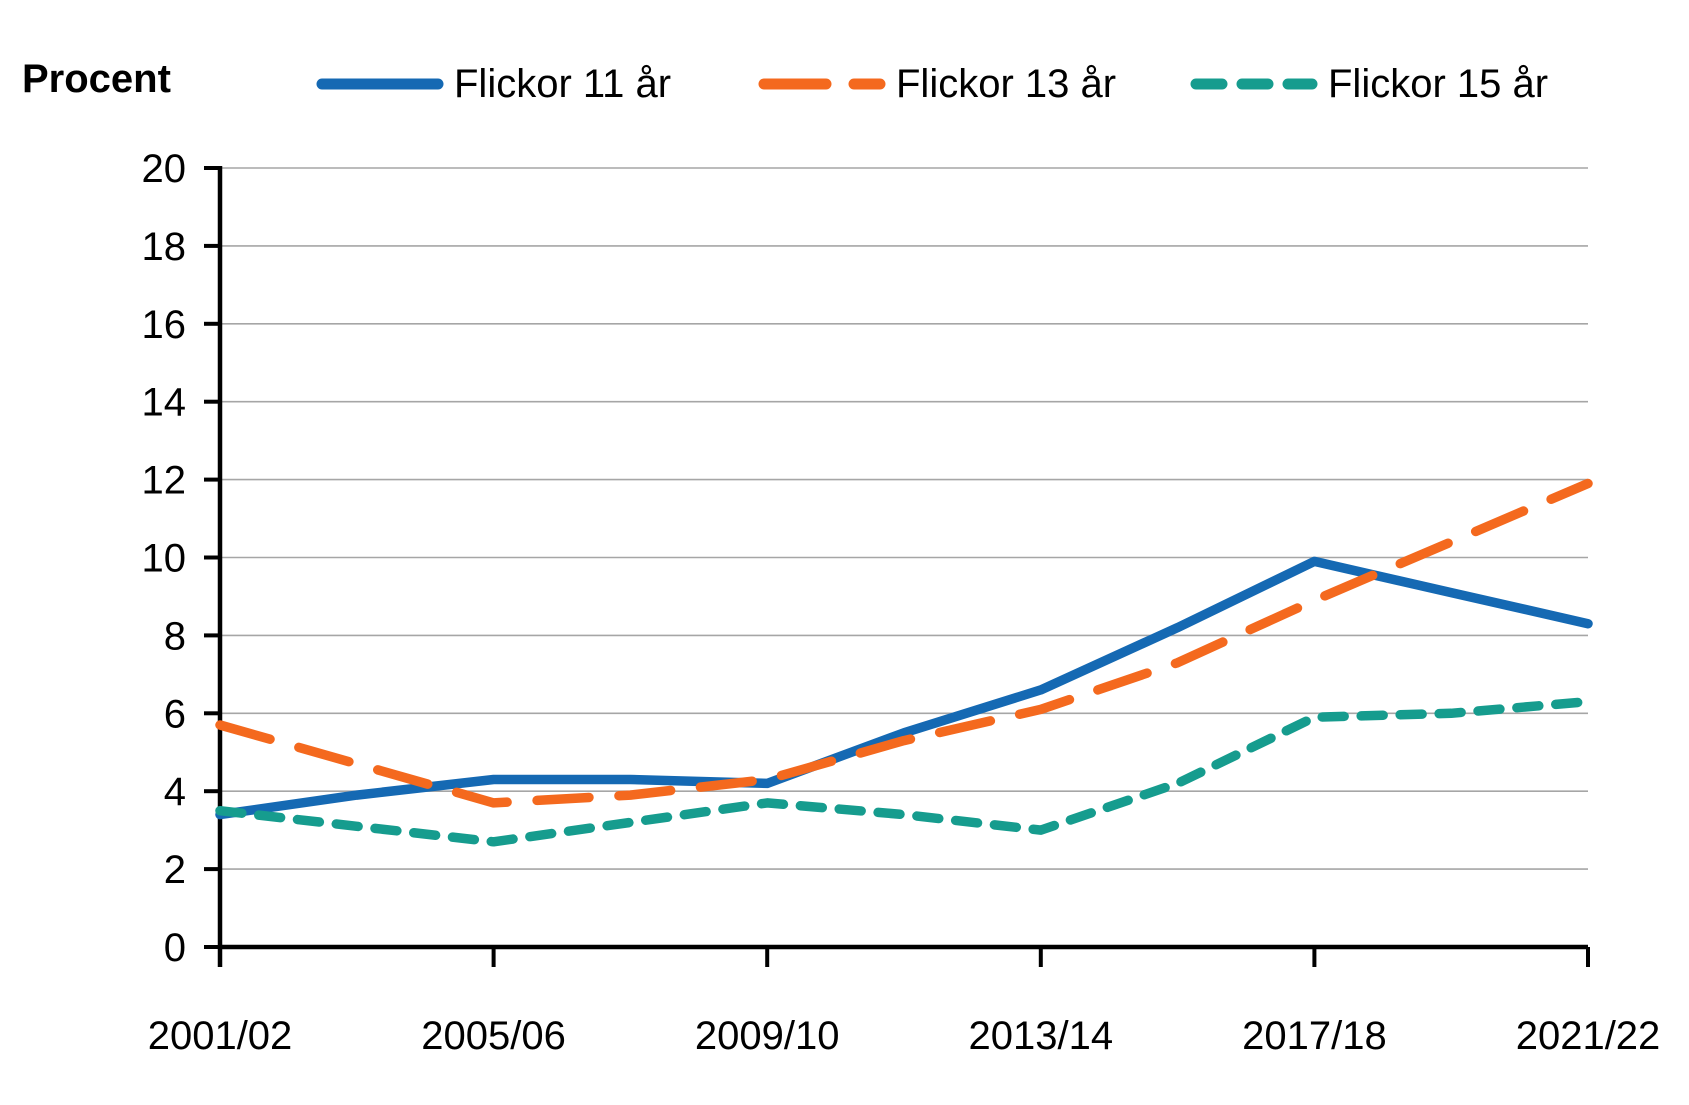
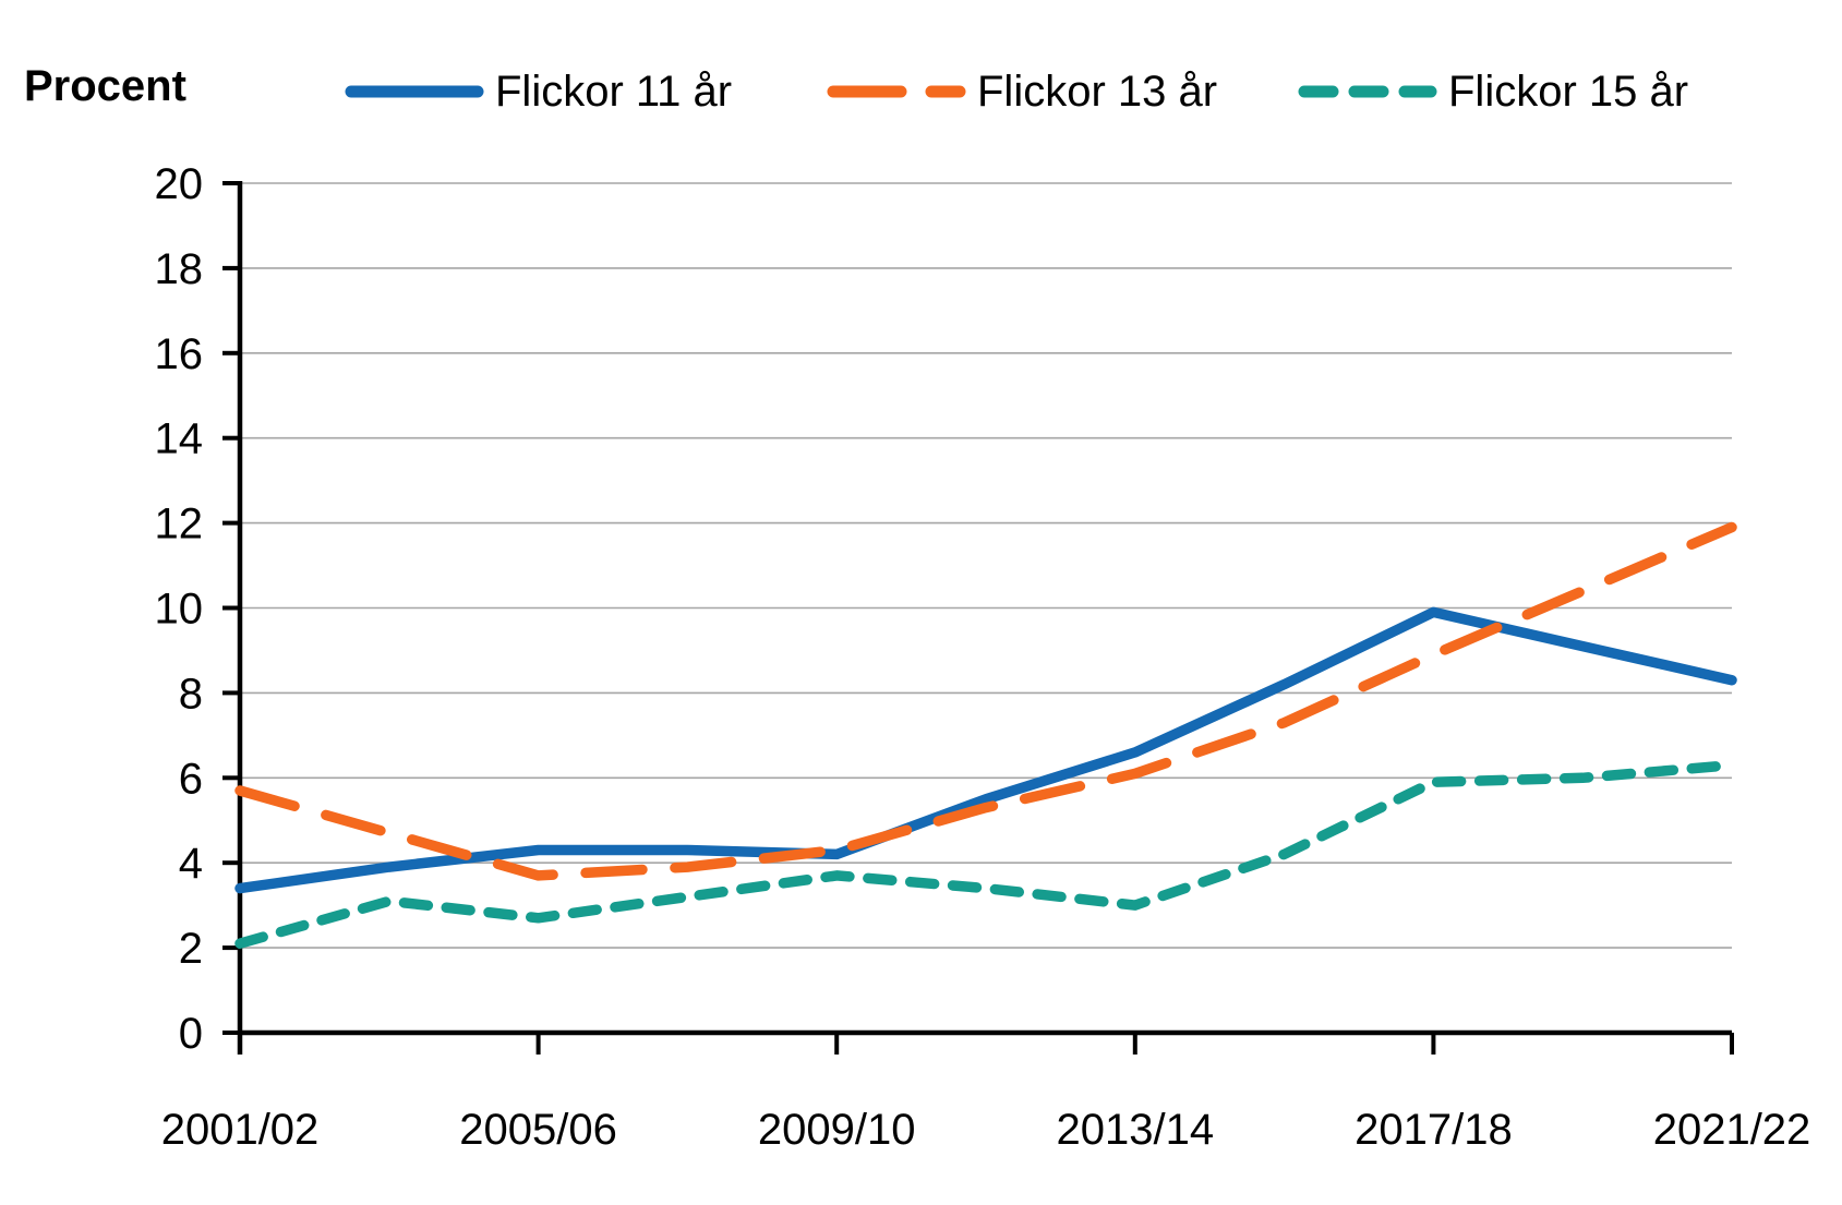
Flickor 15 år/2001/02: 3.5 -> 2.1
